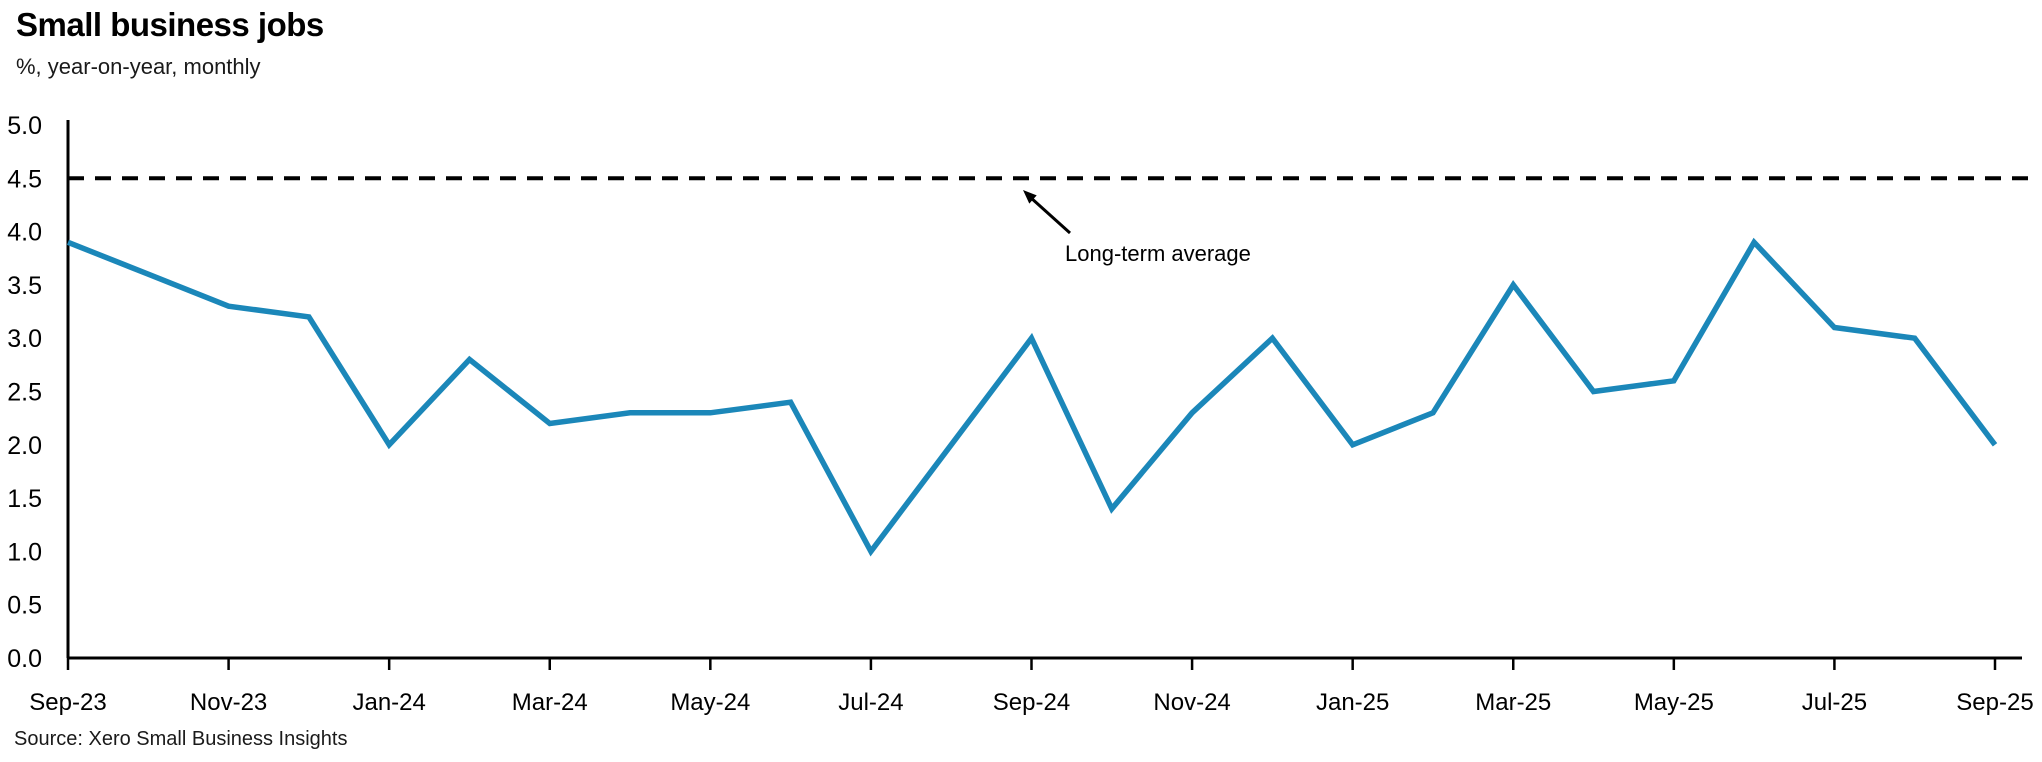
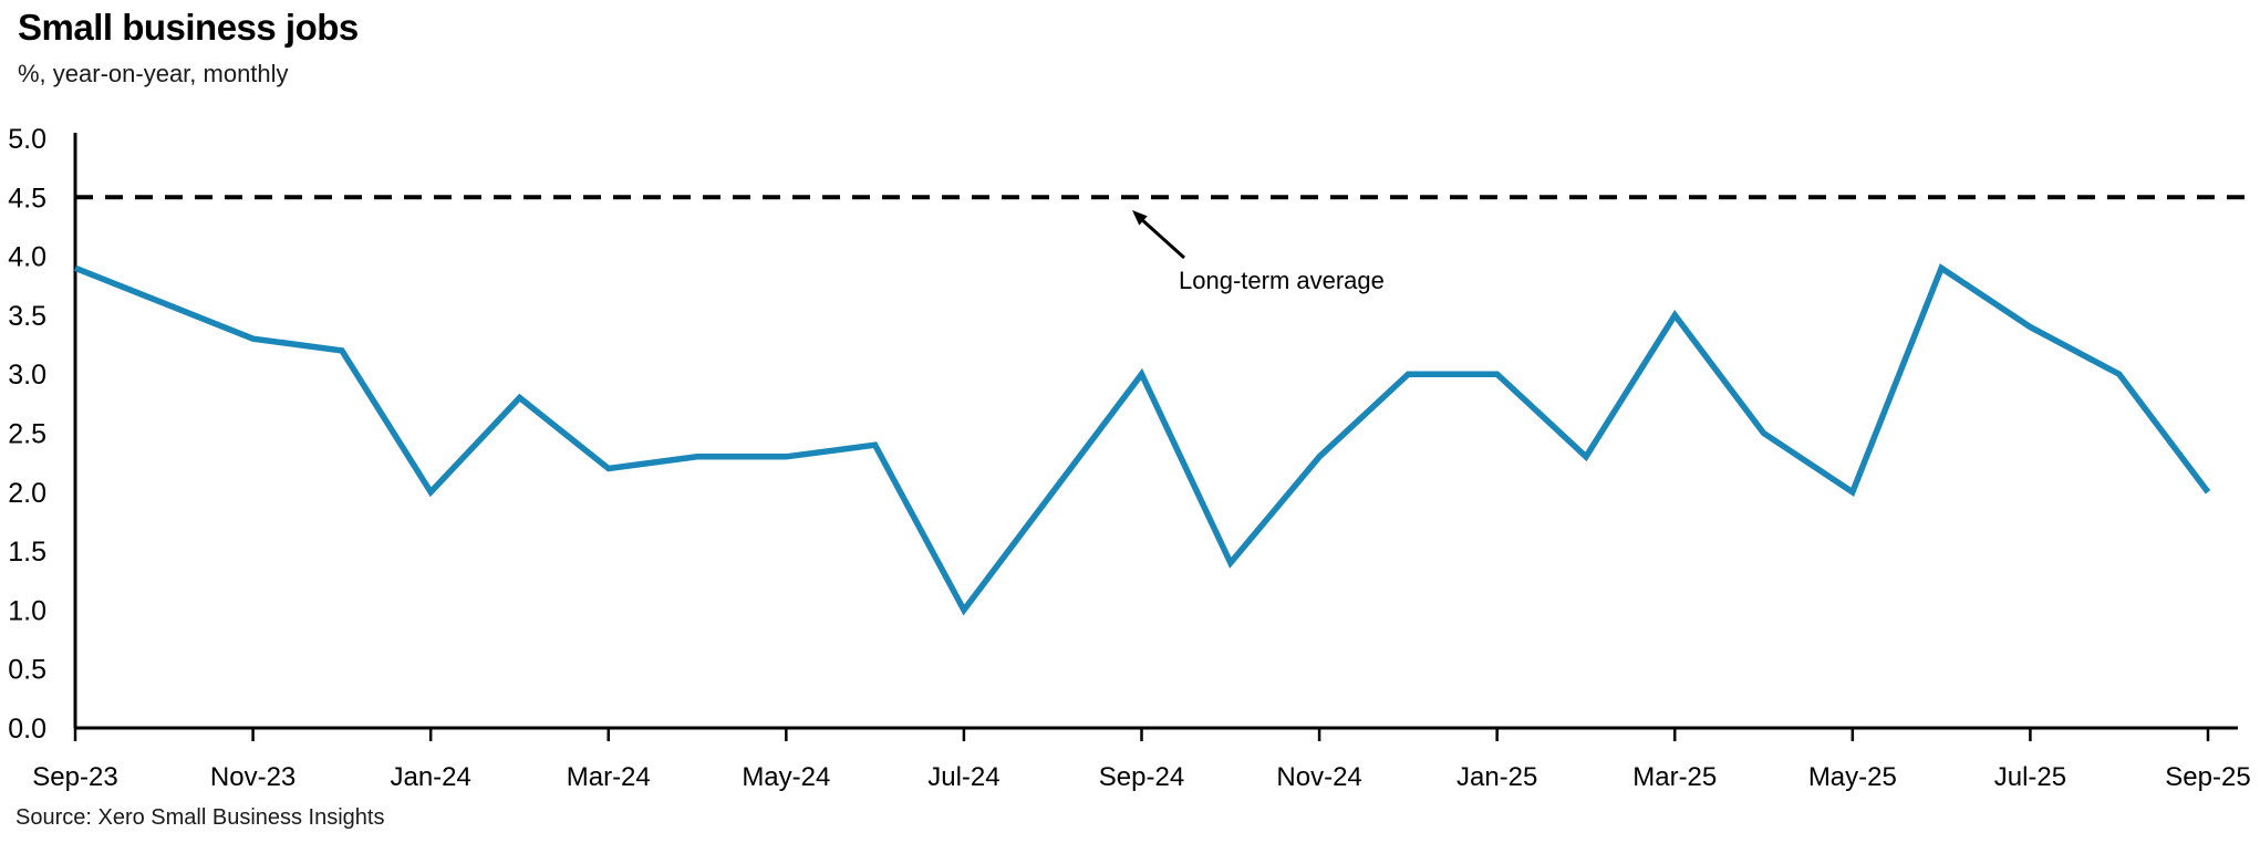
Jan-25: 2.0 -> 3.0
May-25: 2.6 -> 2.0
Jul-25: 3.1 -> 3.4
